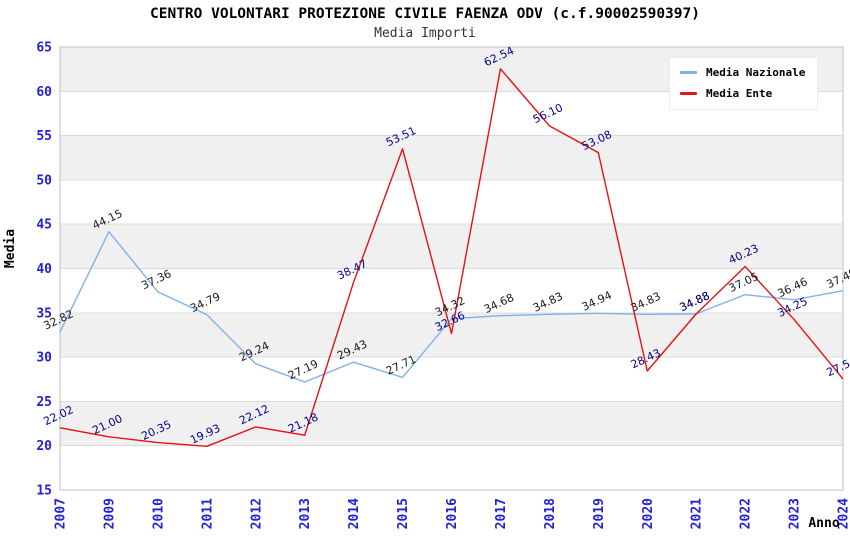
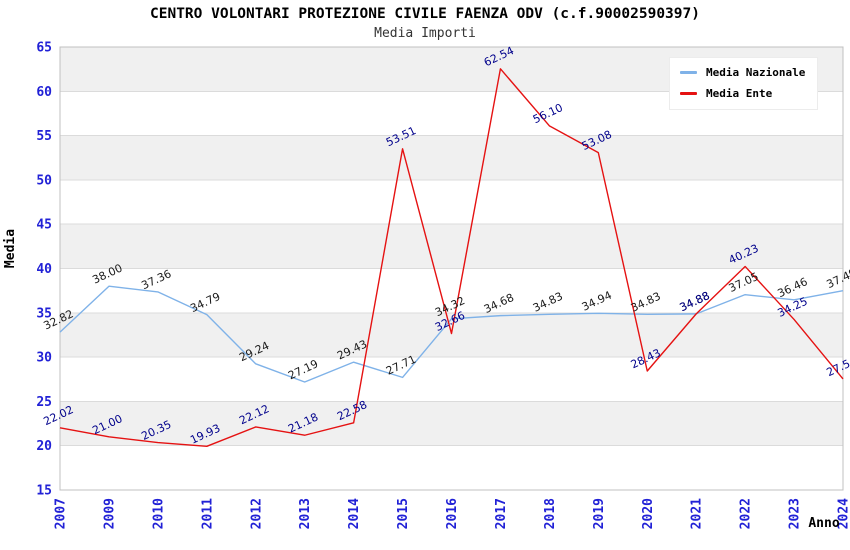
Media Nazionale/2009: 44.15 -> 38.00
Media Ente/2014: 38.47 -> 22.58
